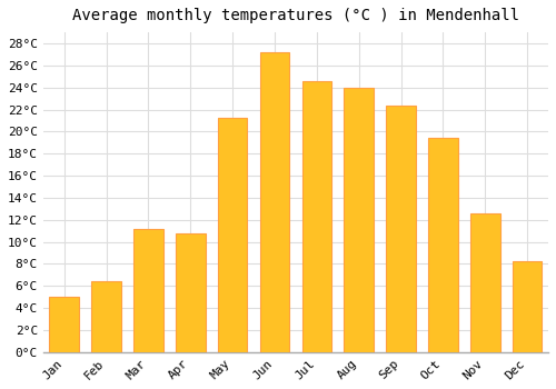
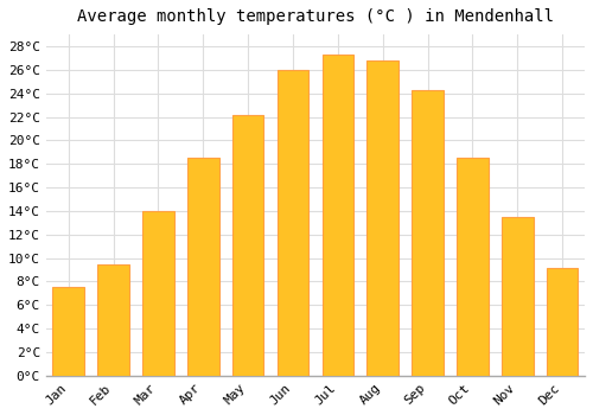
Jan: 5.0°C -> 7.5°C
Feb: 6.4°C -> 9.5°C
Mar: 11.2°C -> 14.0°C
Apr: 10.8°C -> 18.5°C
May: 21.2°C -> 22.2°C
Jun: 27.2°C -> 26.0°C
Jul: 24.6°C -> 27.3°C
Aug: 24.0°C -> 26.8°C
Sep: 22.4°C -> 24.3°C
Oct: 19.4°C -> 18.5°C
Nov: 12.6°C -> 13.5°C
Dec: 8.2°C -> 9.2°C
